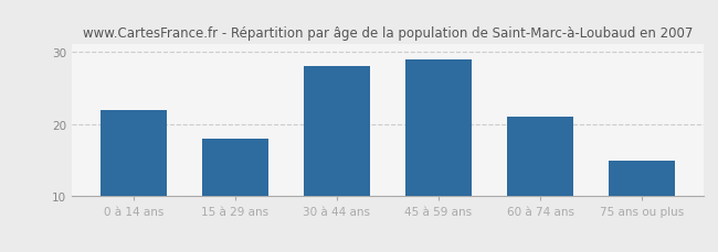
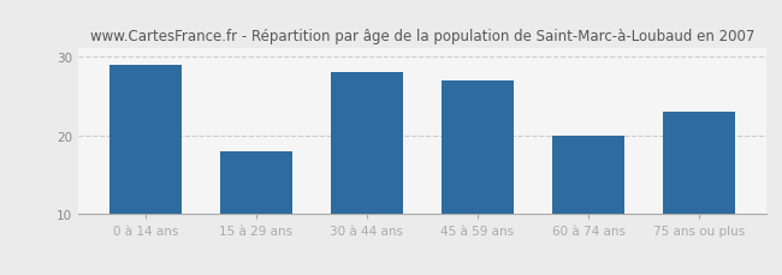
0 à 14 ans: 22 -> 29
45 à 59 ans: 29 -> 27
60 à 74 ans: 21 -> 20
75 ans ou plus: 15 -> 23
